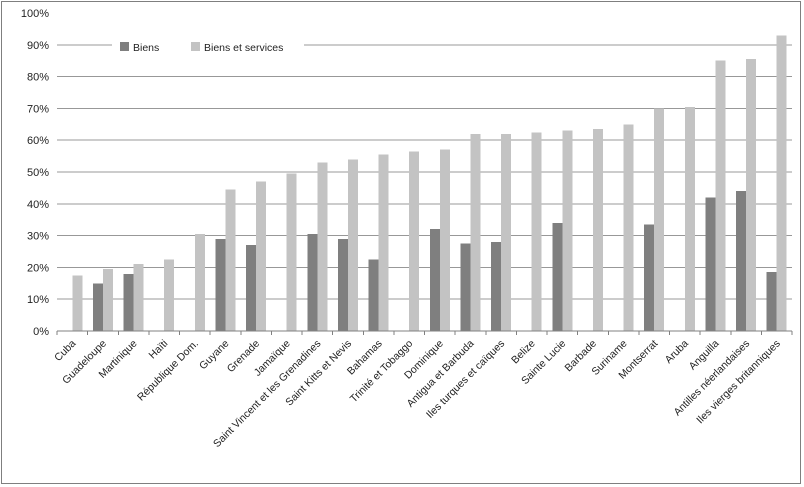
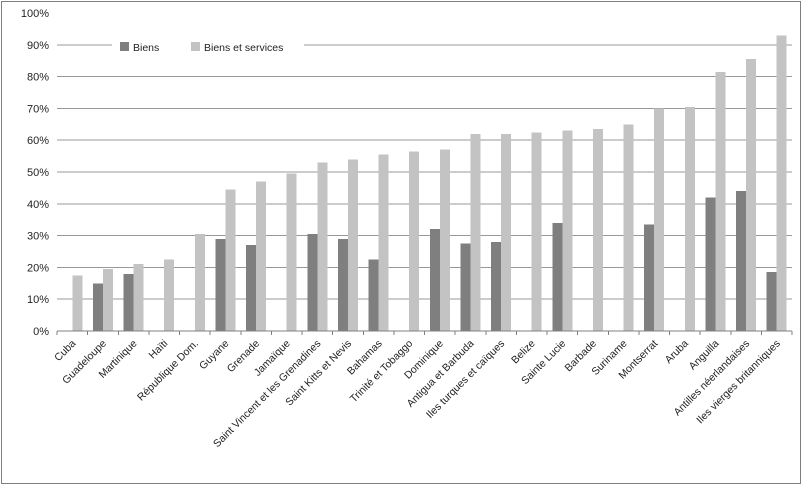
Biens et services/Anguilla: 85% -> 82%
